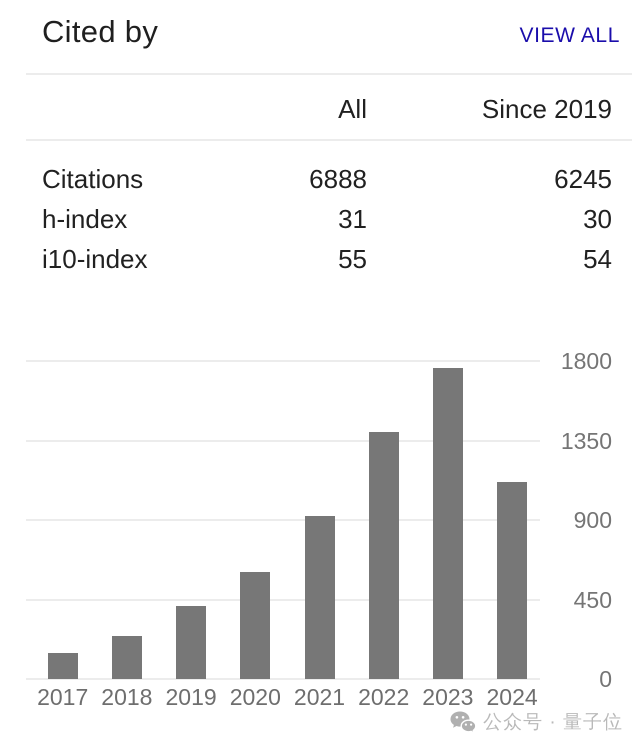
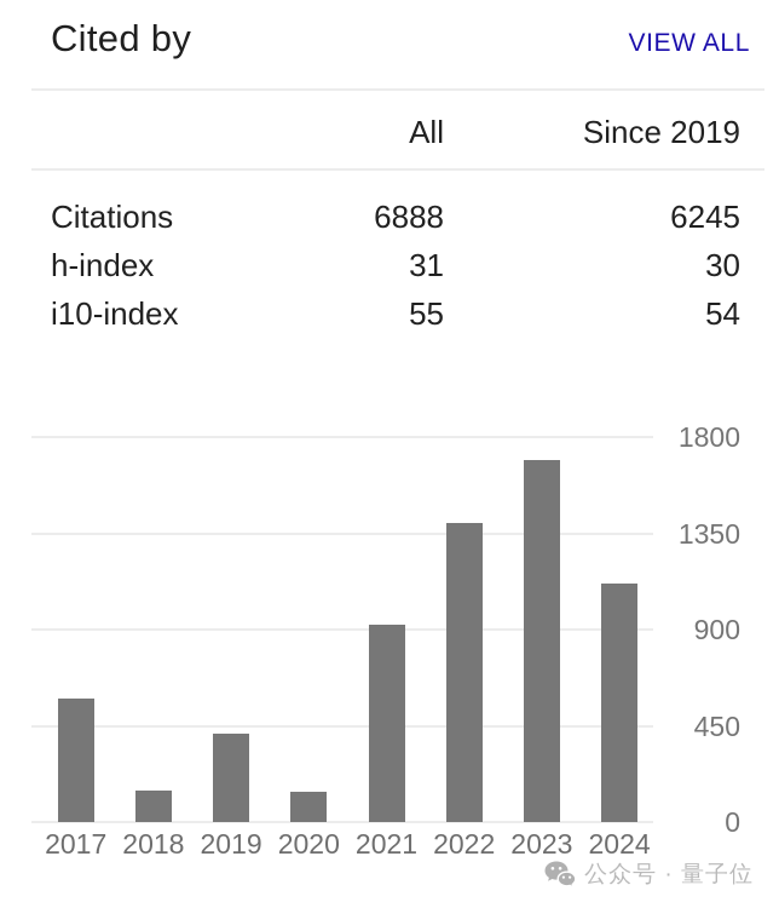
2017: 150 -> 580
2018: 240 -> 150
2020: 600 -> 140
2023: 1760 -> 1690
